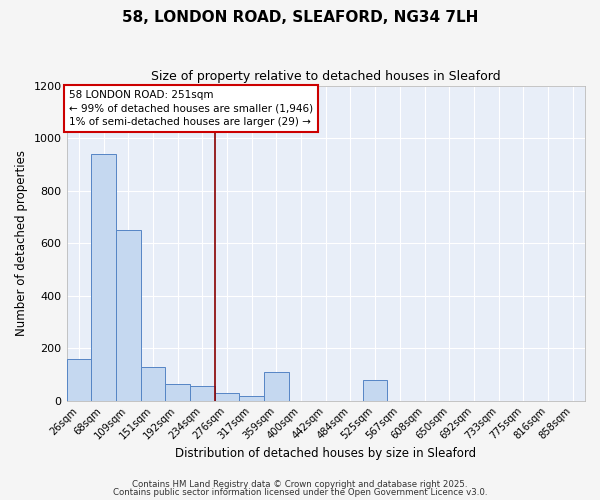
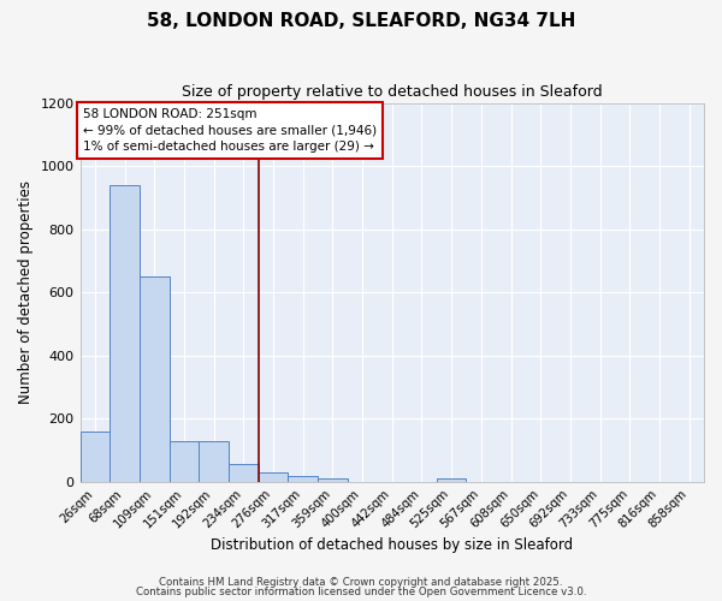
192sqm: 65 -> 130
359sqm: 110 -> 10
525sqm: 80 -> 12
